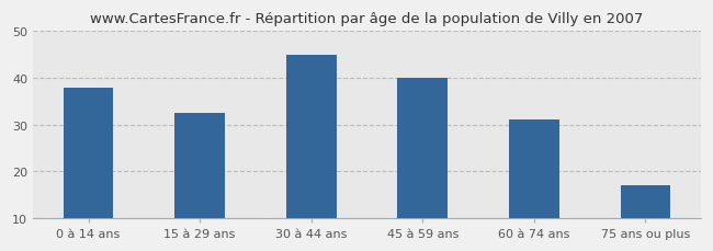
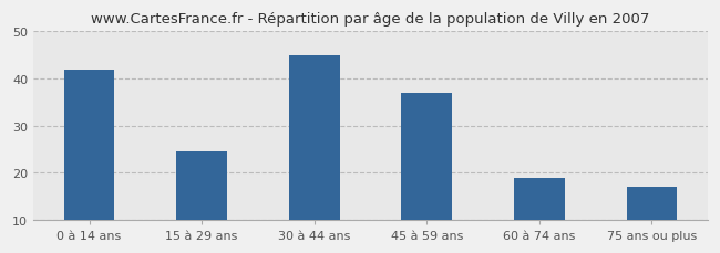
0 à 14 ans: 38.0 -> 42.0
15 à 29 ans: 32.5 -> 24.5
45 à 59 ans: 40.0 -> 37.0
60 à 74 ans: 31.0 -> 19.0
